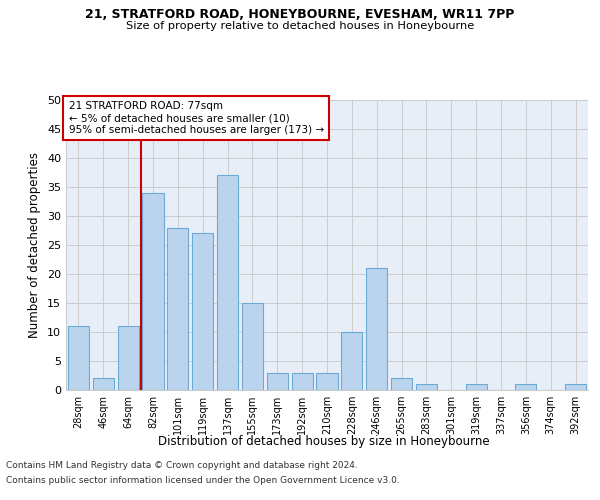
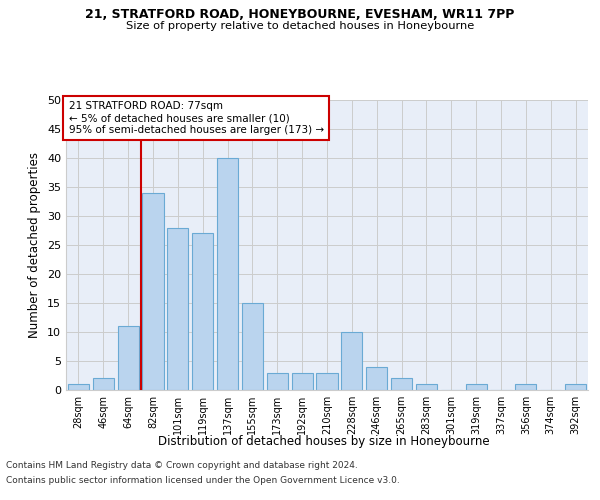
28sqm: 11 -> 1
137sqm: 37 -> 40
246sqm: 21 -> 4
